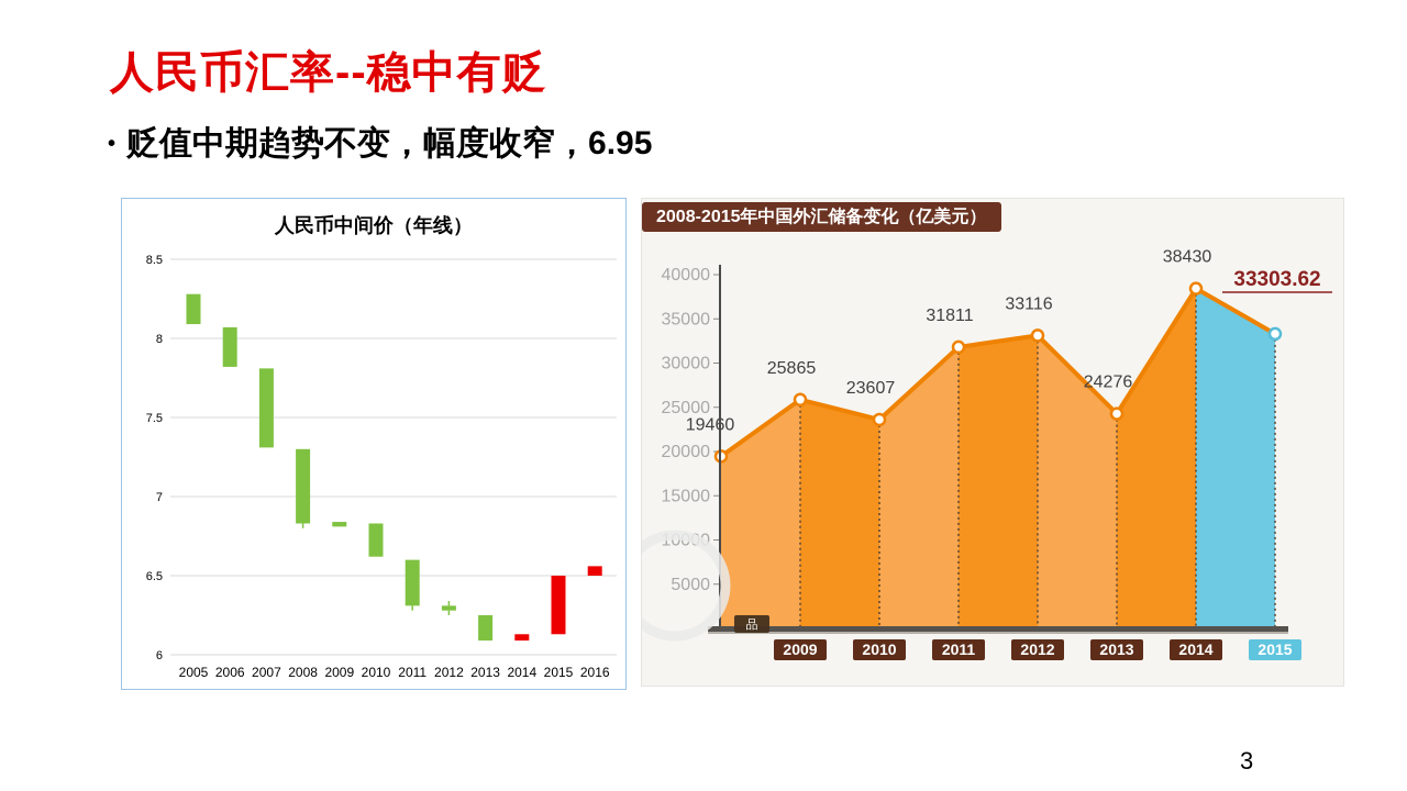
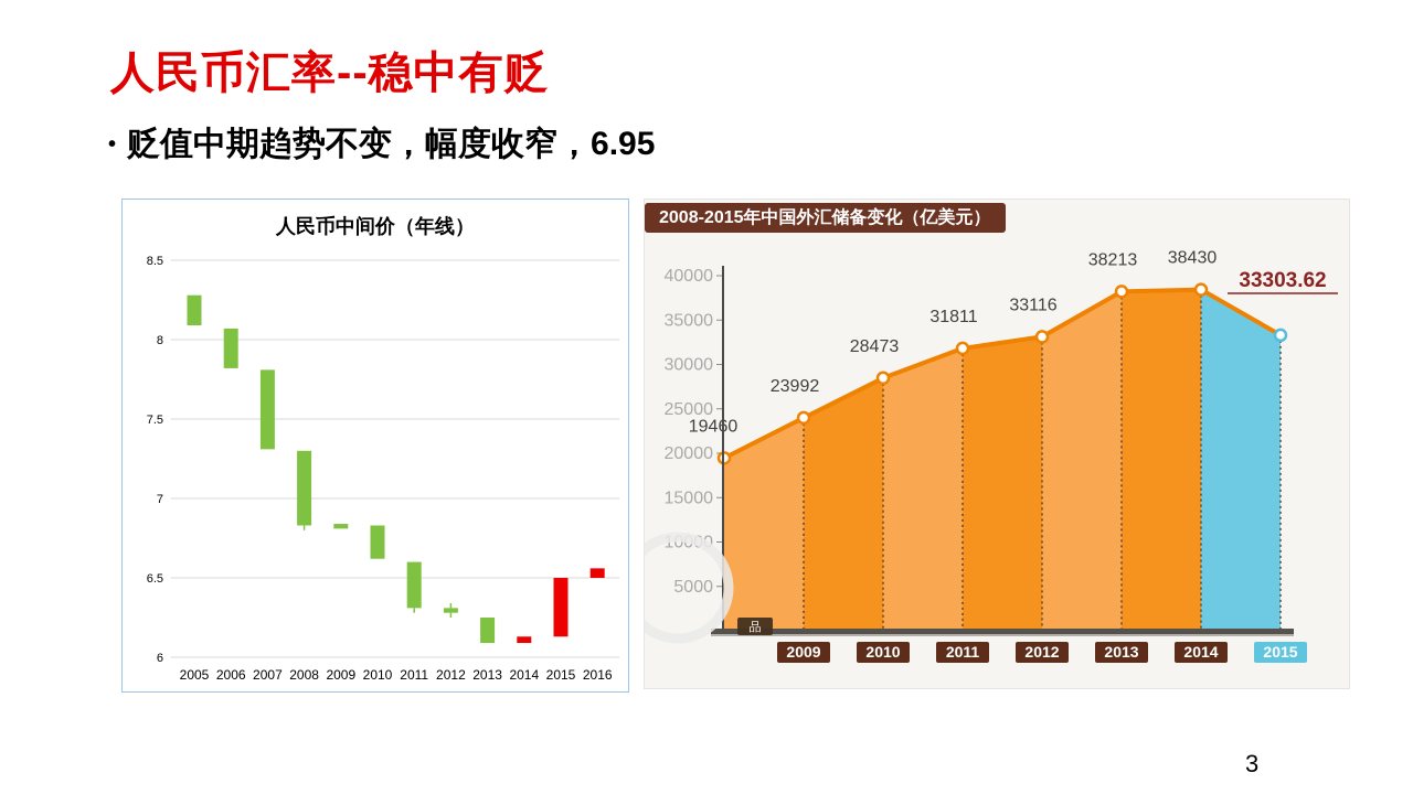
2008-2015年中国外汇储备变化（亿美元）/2009: 25865 -> 23992
2008-2015年中国外汇储备变化（亿美元）/2010: 23607 -> 28473
2008-2015年中国外汇储备变化（亿美元）/2013: 24276 -> 38213
